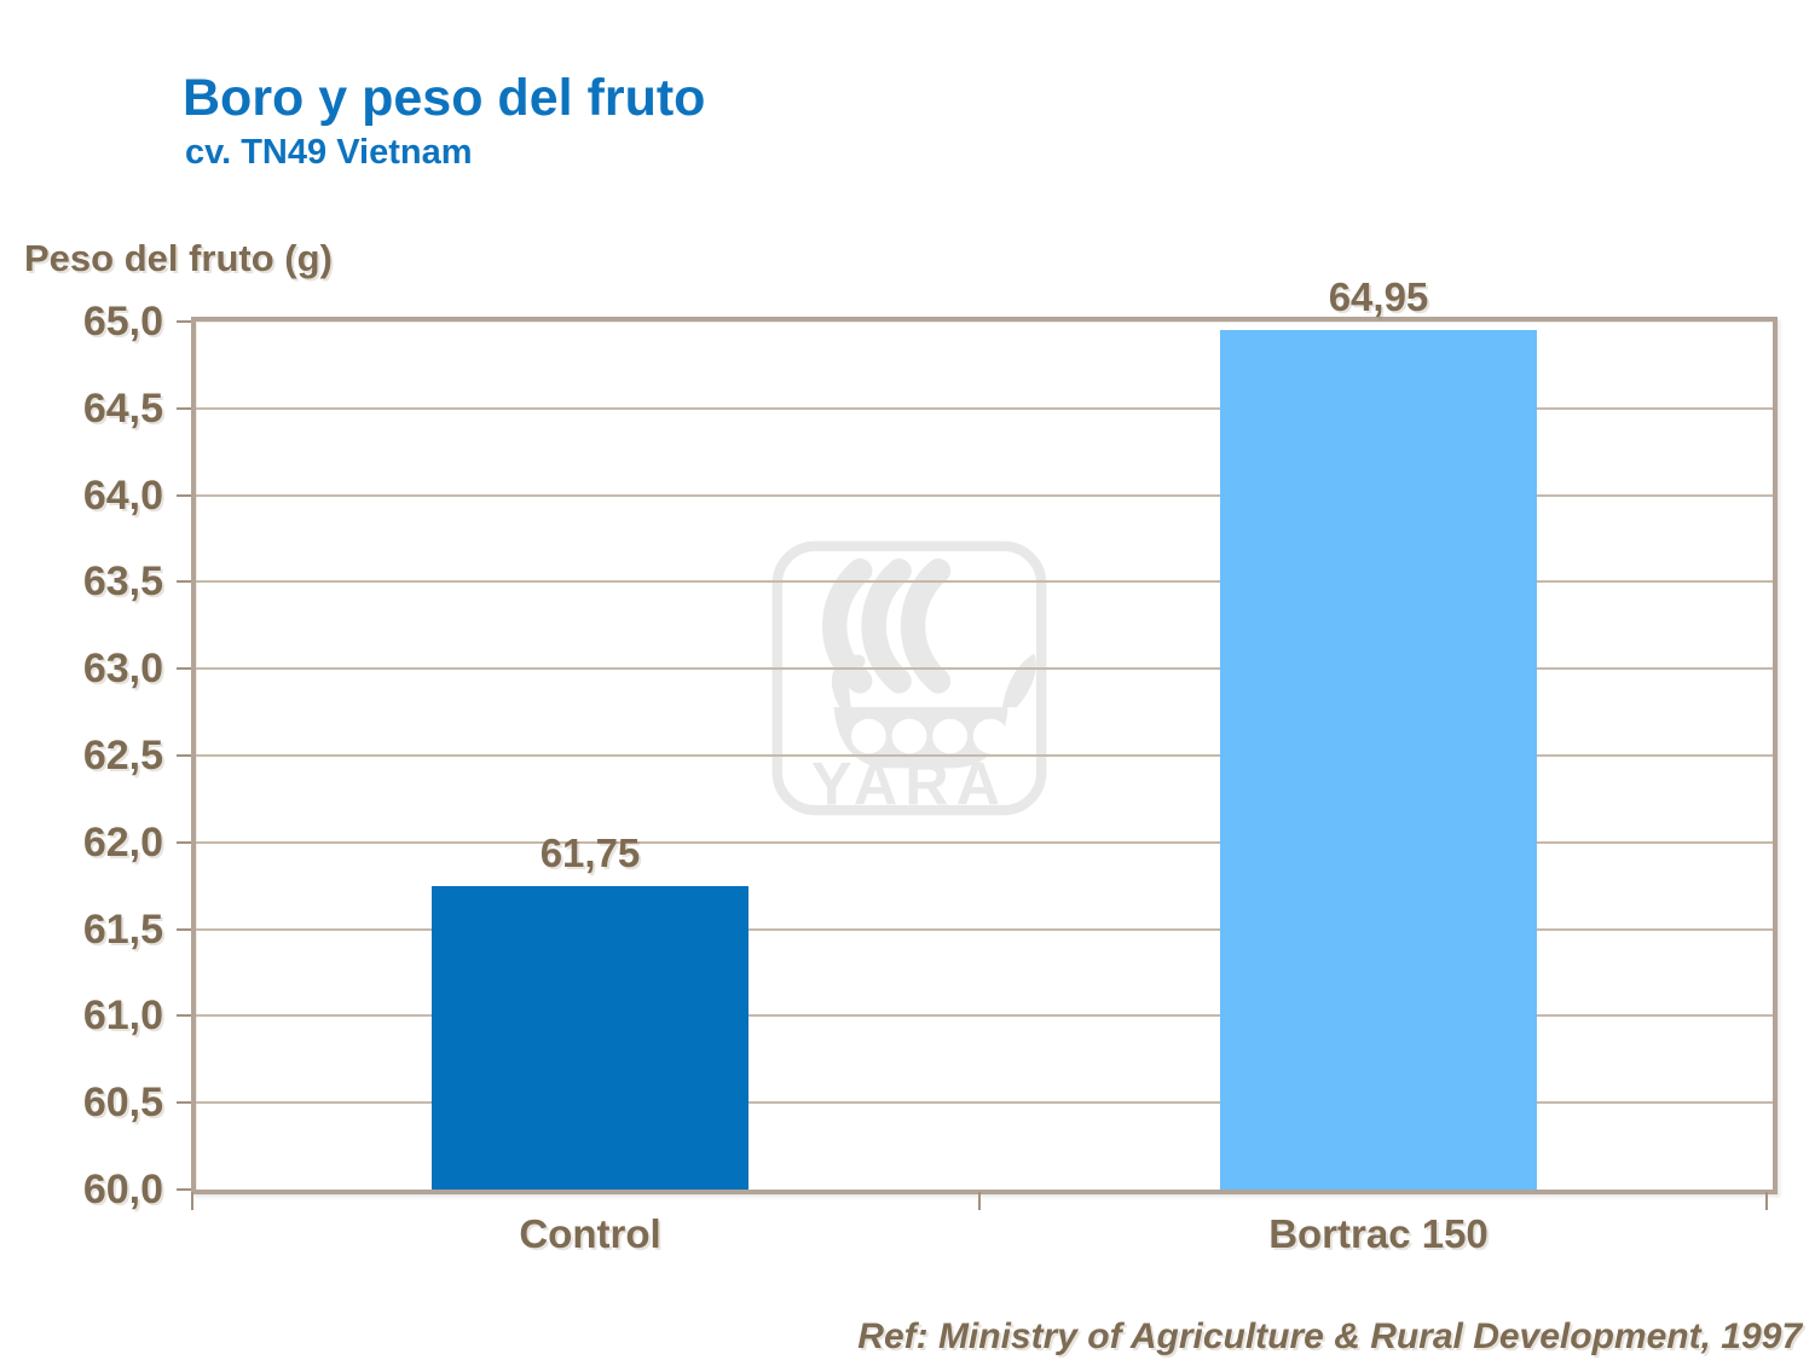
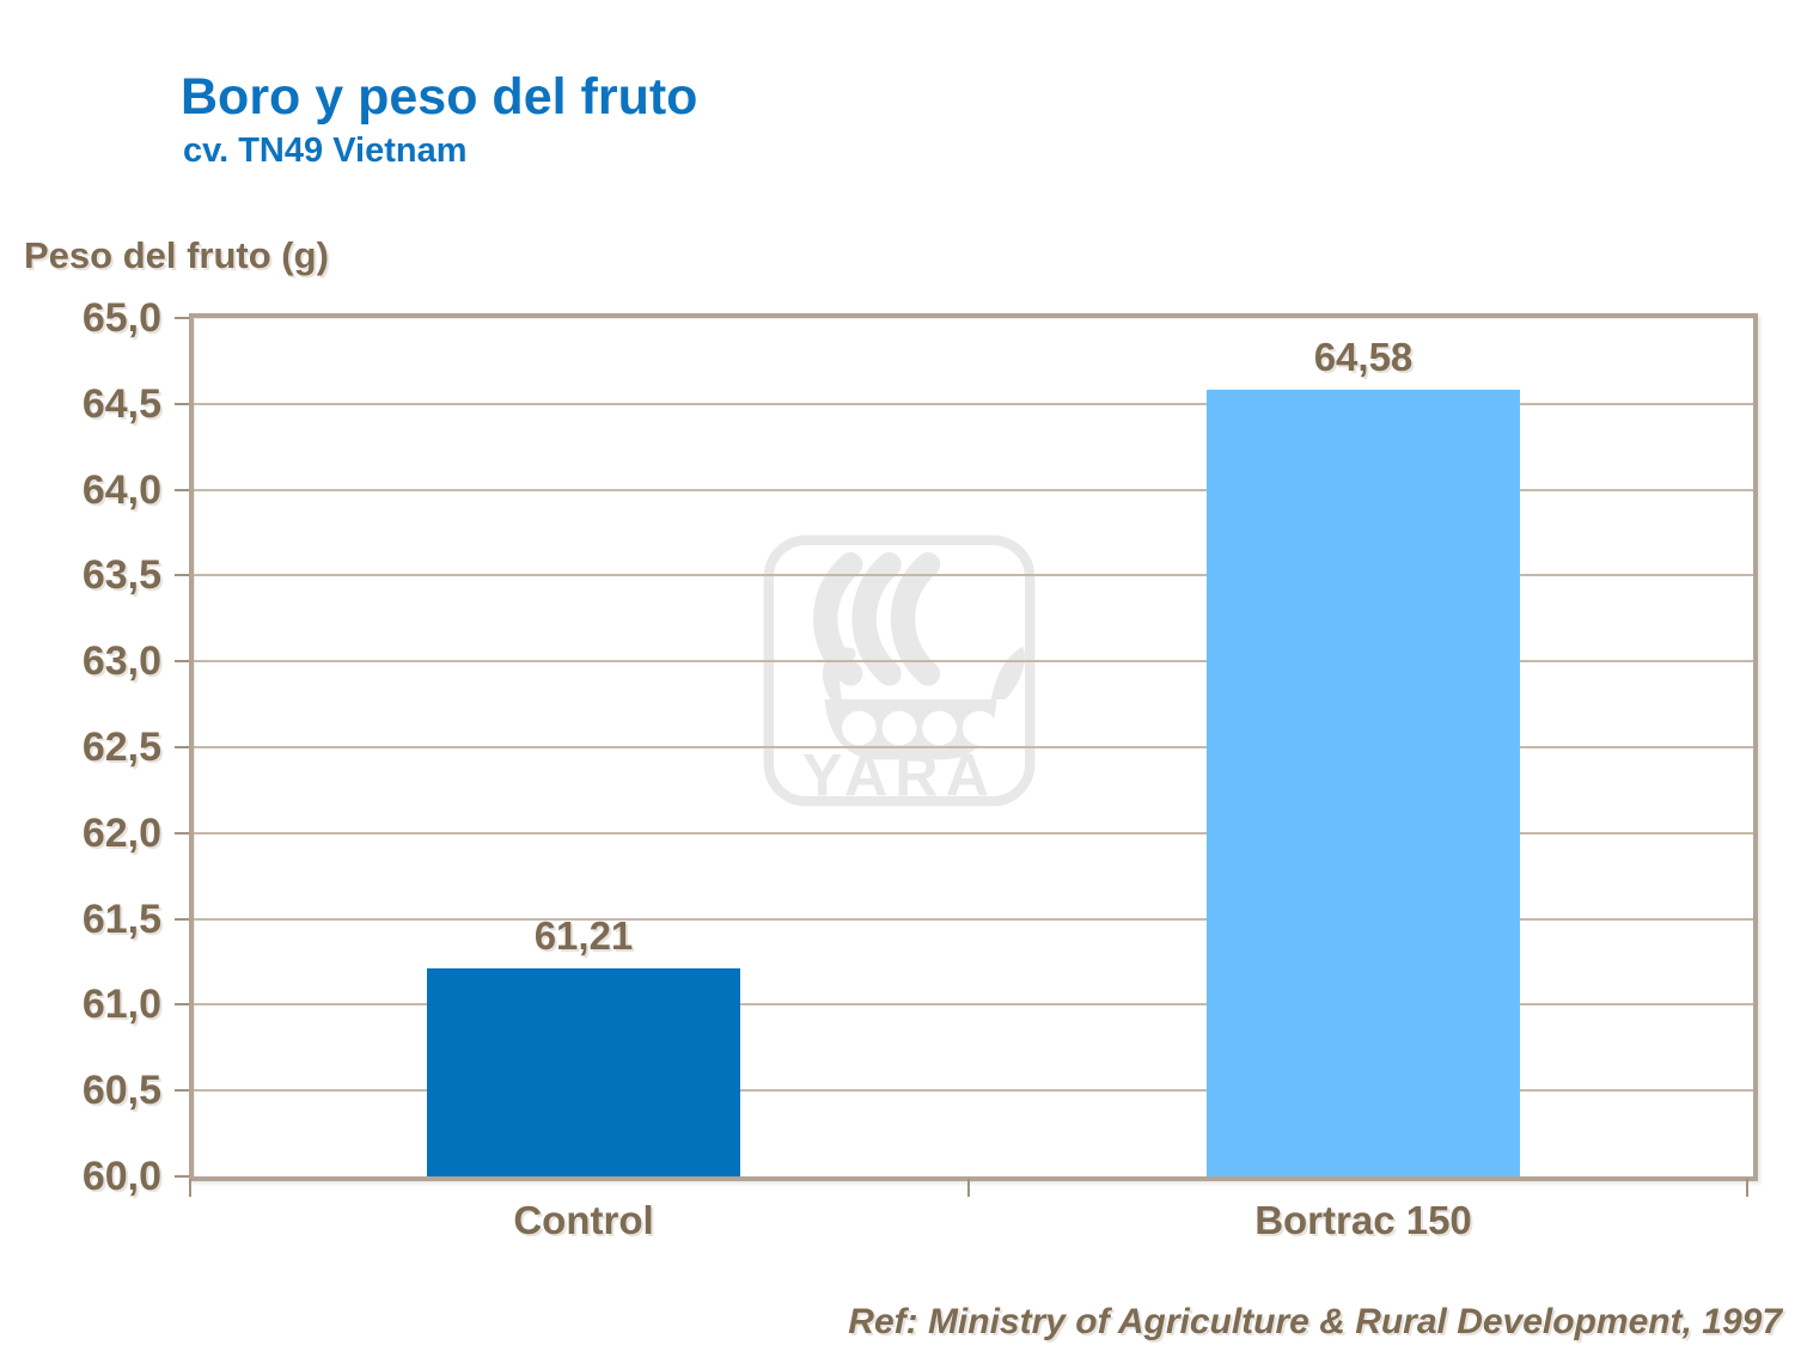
Control: 61,75 -> 61,21
Bortrac 150: 64,95 -> 64,58
